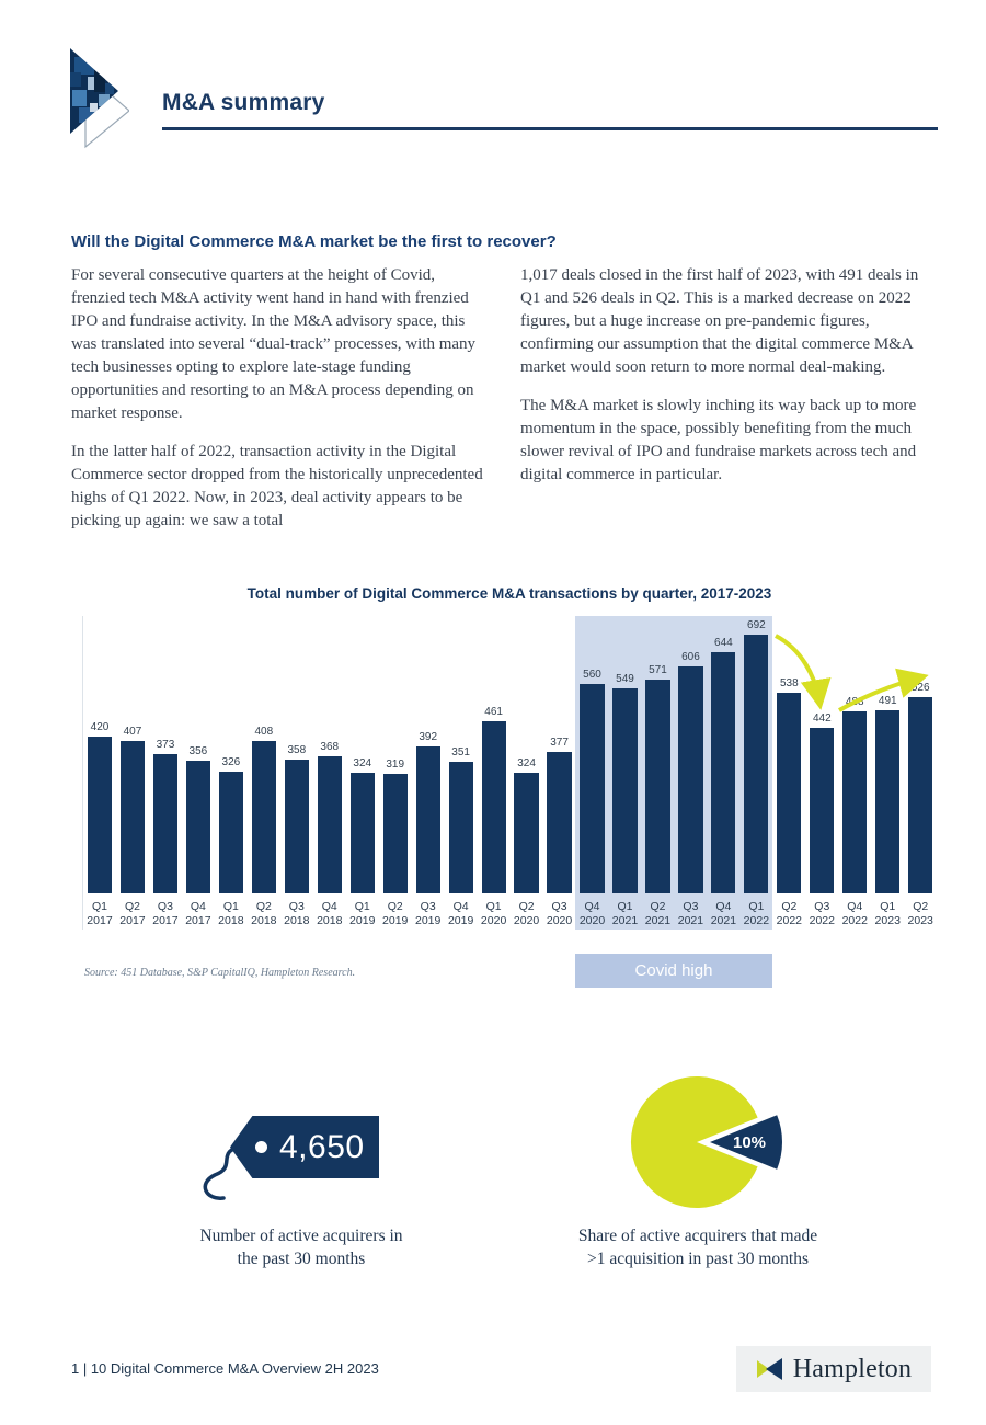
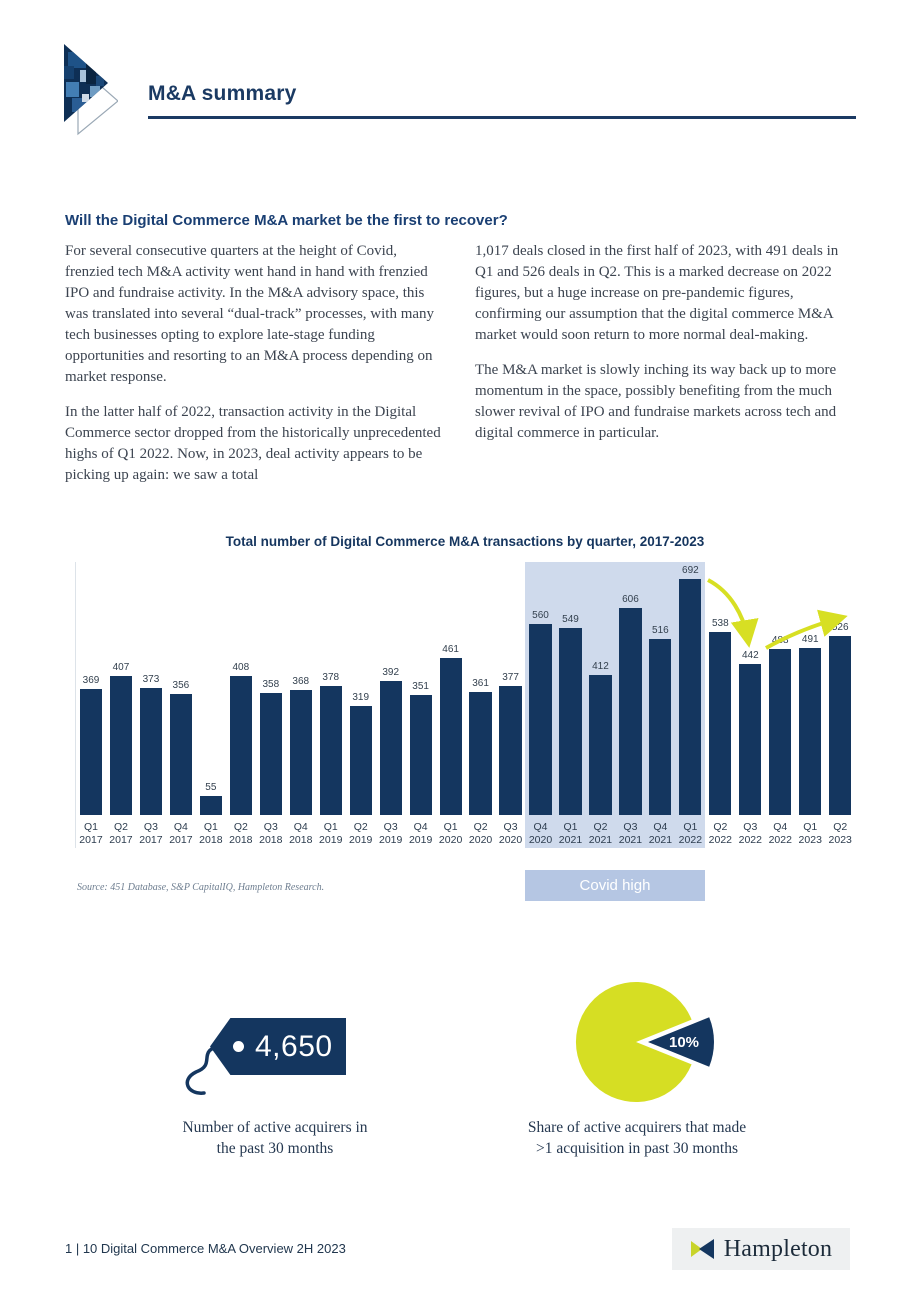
Q1 2017: 420 -> 369
Q1 2018: 326 -> 55
Q1 2019: 324 -> 378
Q2 2020: 324 -> 361
Q2 2021: 571 -> 412
Q4 2021: 644 -> 516
